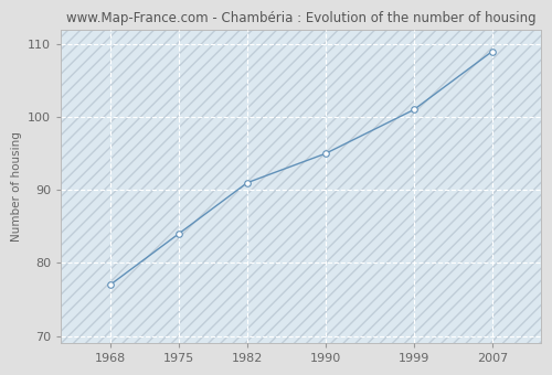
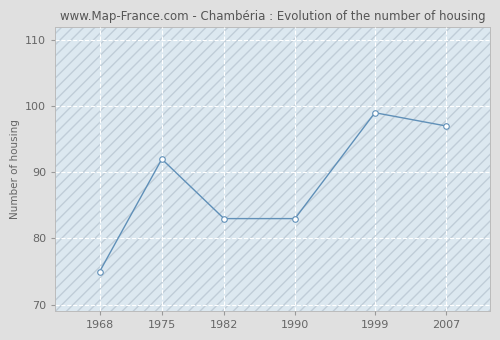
1968: 77 -> 75
1975: 84 -> 92
1982: 91 -> 83
1990: 95 -> 83
1999: 101 -> 99
2007: 109 -> 97
